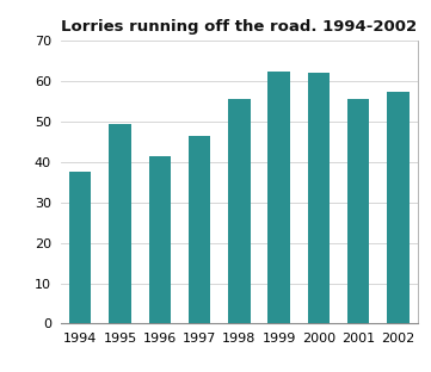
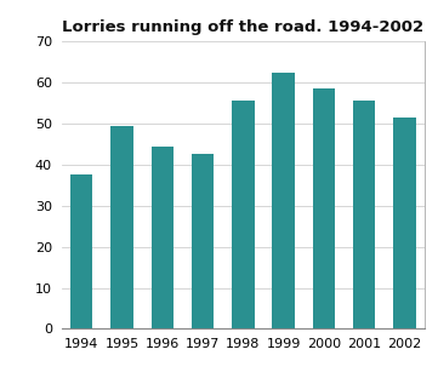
1996: 41.5 -> 44.5
1997: 46.5 -> 42.5
2000: 62.0 -> 58.5
2002: 57.5 -> 51.5
